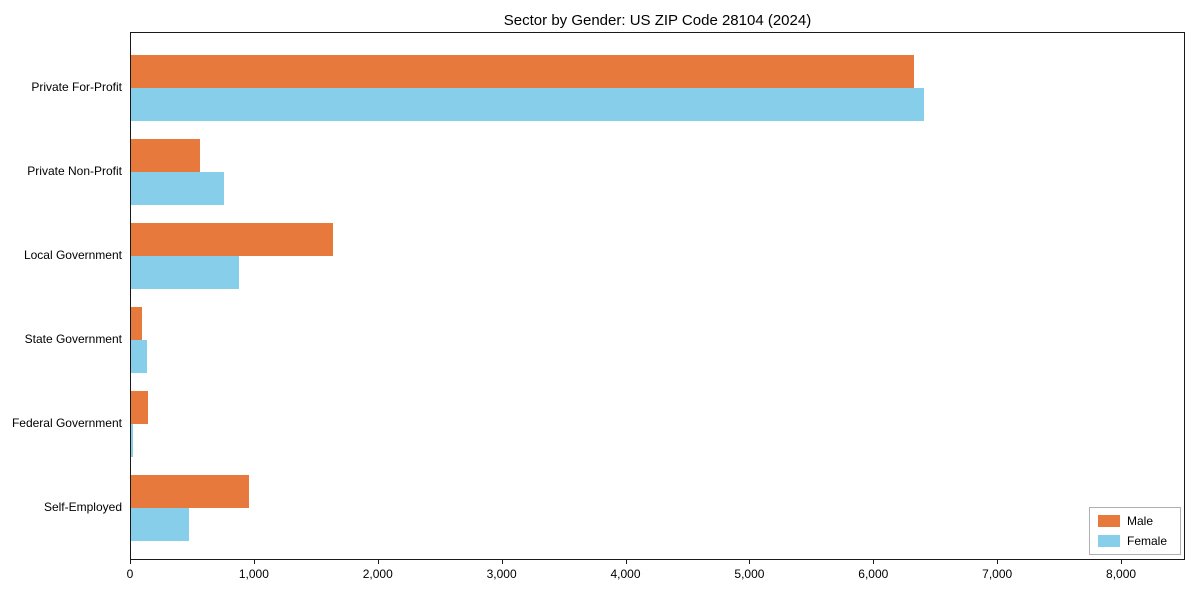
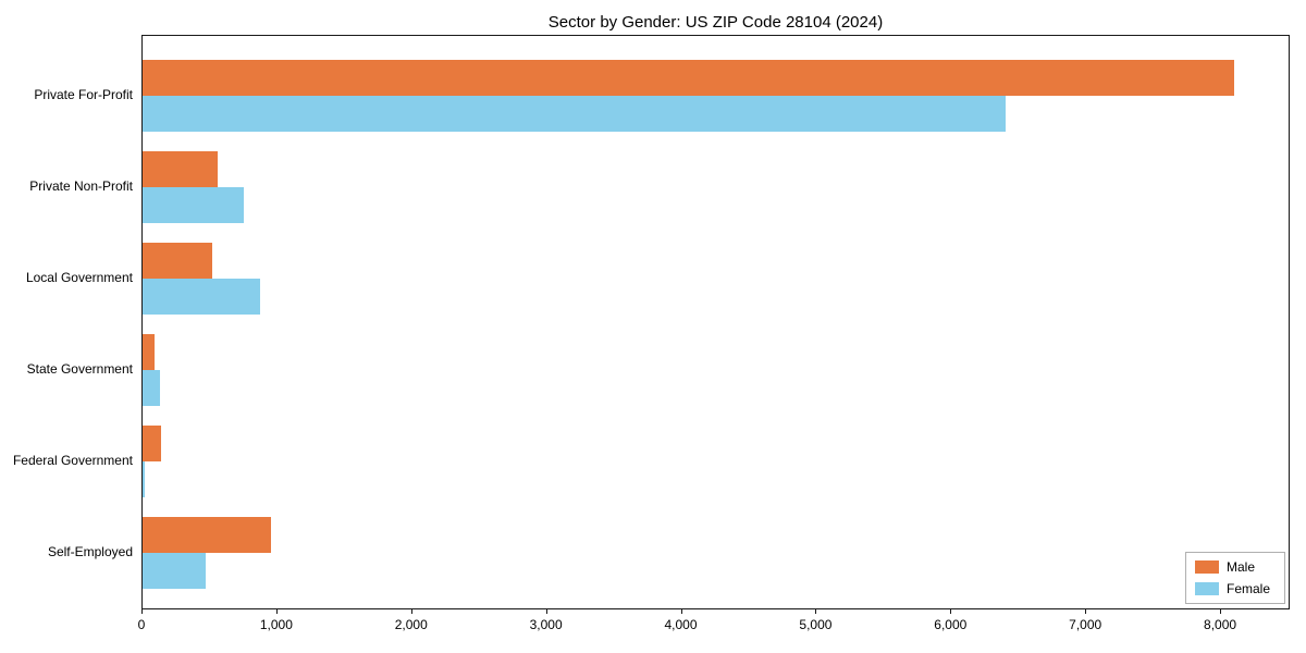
Male/Private For-Profit: 6320 -> 8100
Male/Local Government: 1630 -> 520
